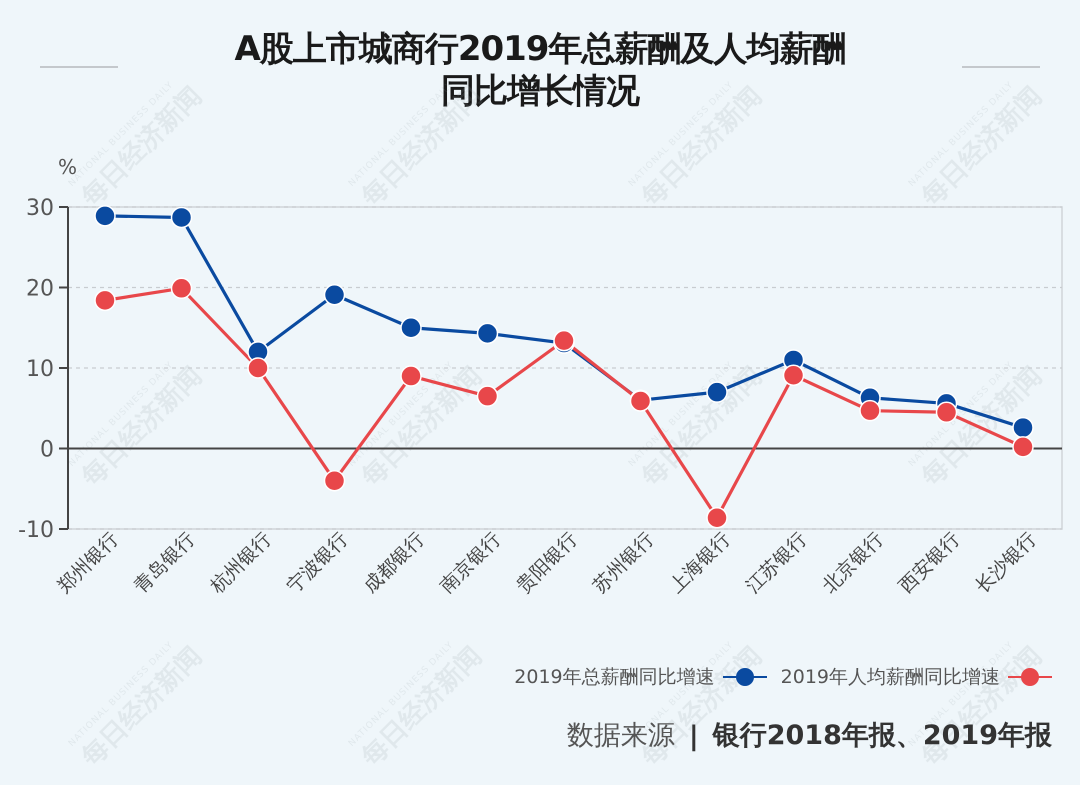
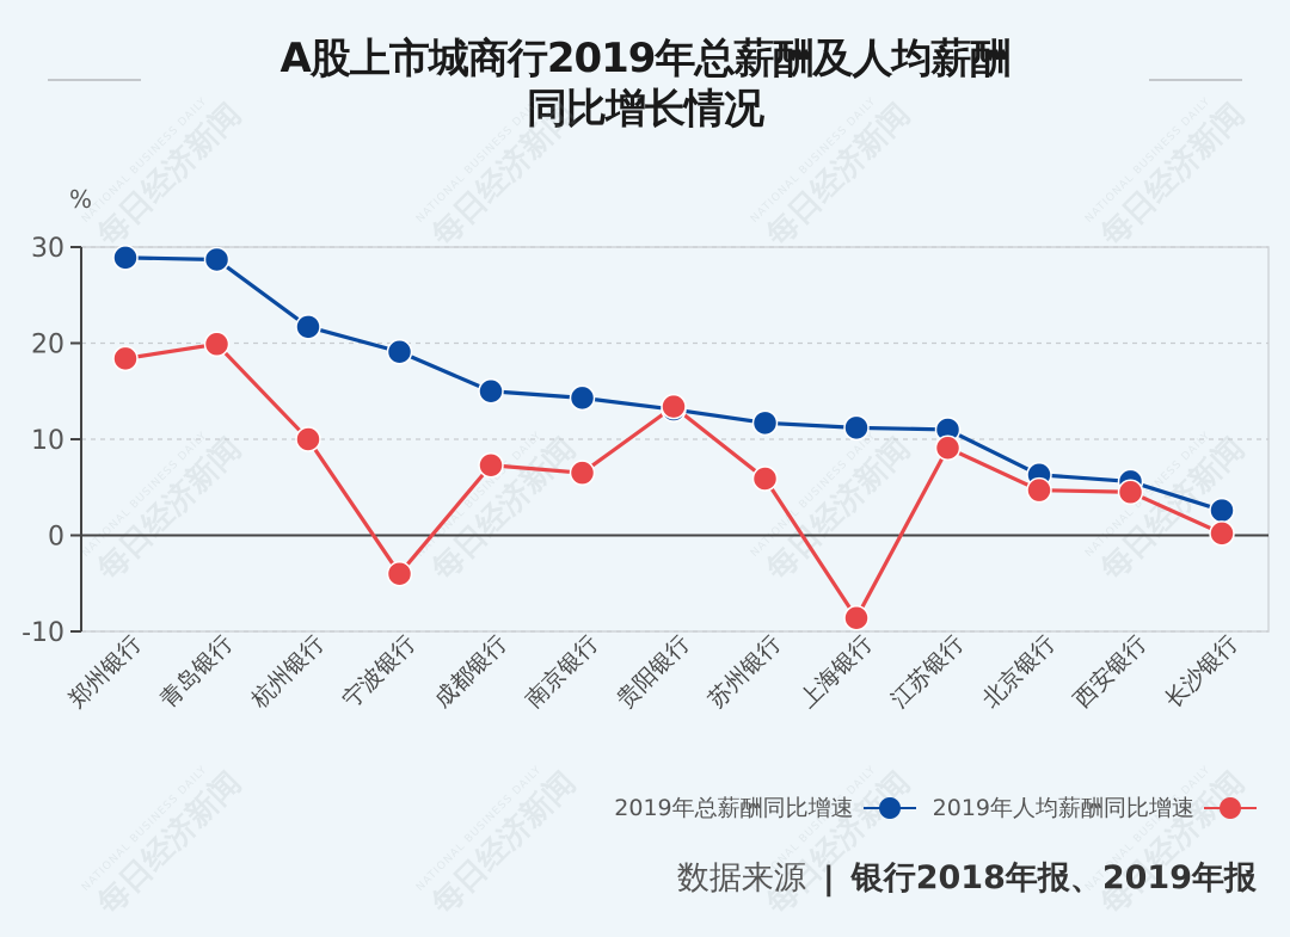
2019年总薪酬同比增速/杭州银行: 12 -> 22
2019年人均薪酬同比增速/成都银行: 9 -> 7
2019年总薪酬同比增速/苏州银行: 6 -> 12
2019年总薪酬同比增速/上海银行: 7 -> 11
